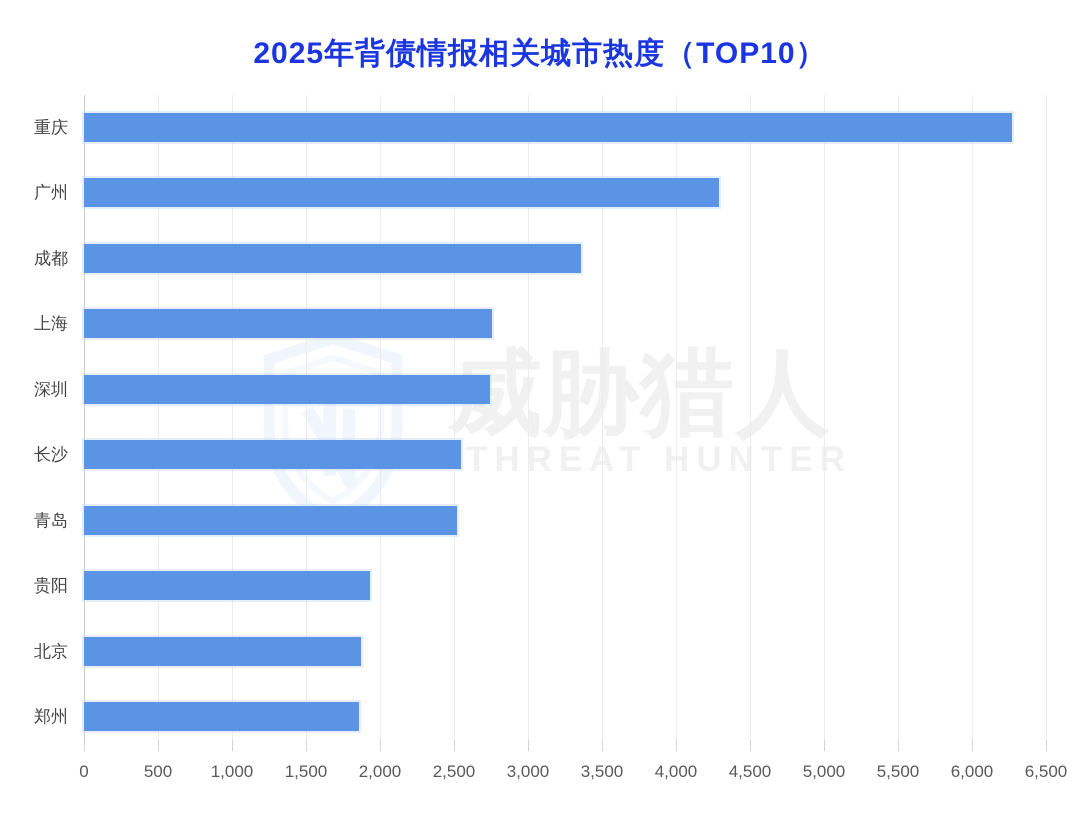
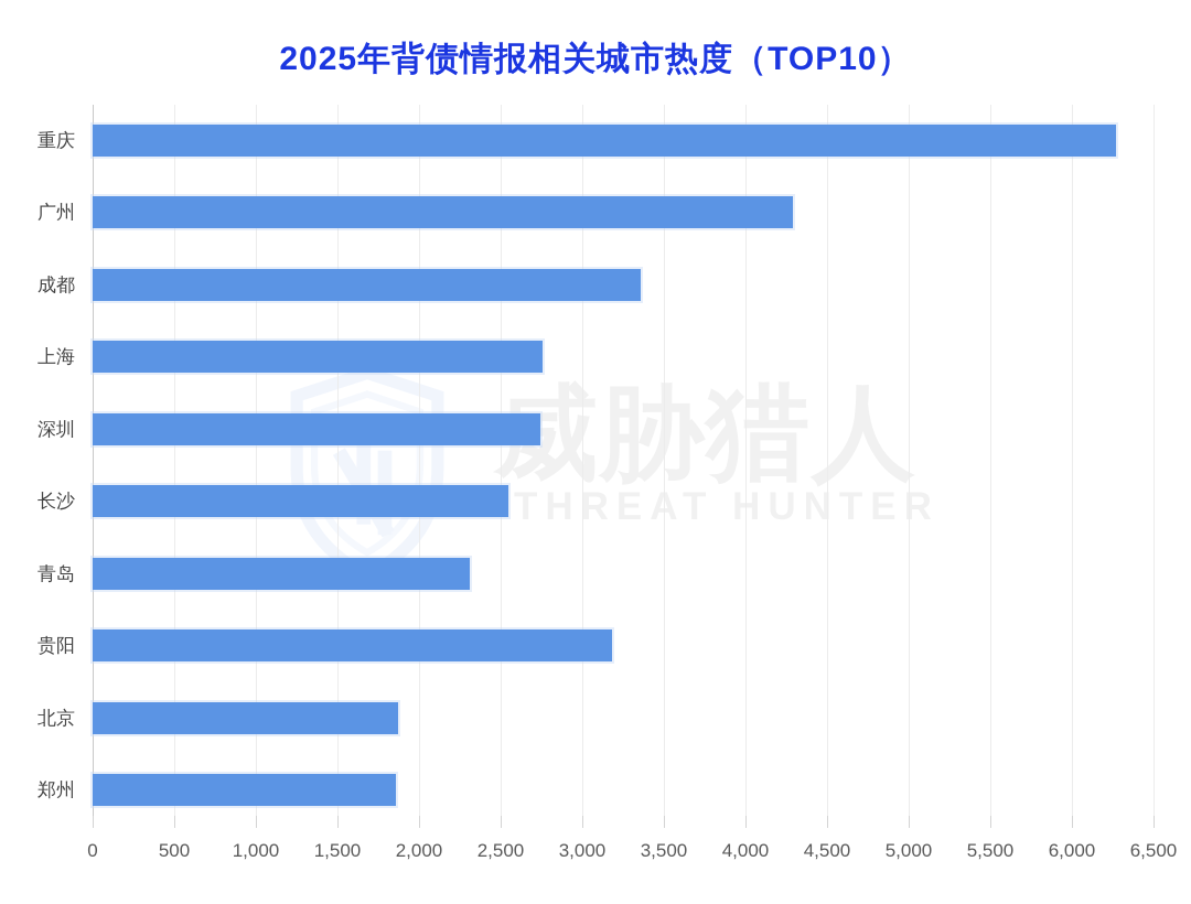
青岛: 2520 -> 2310
贵阳: 1930 -> 3180
